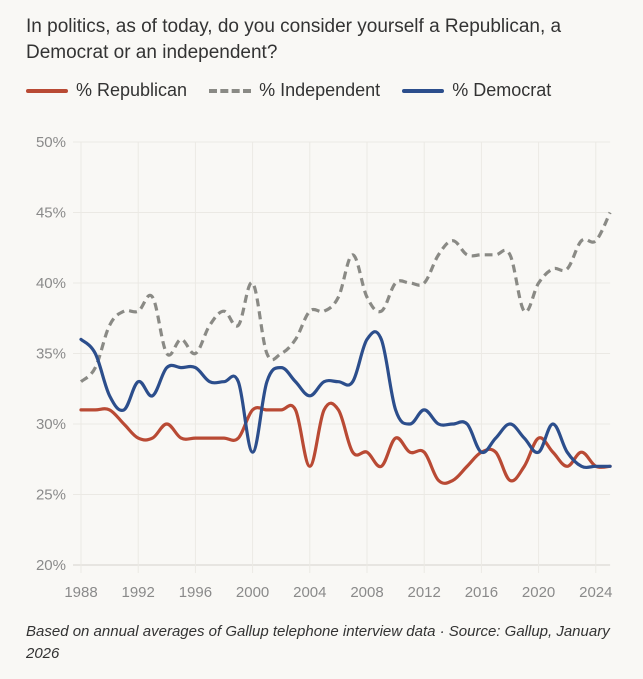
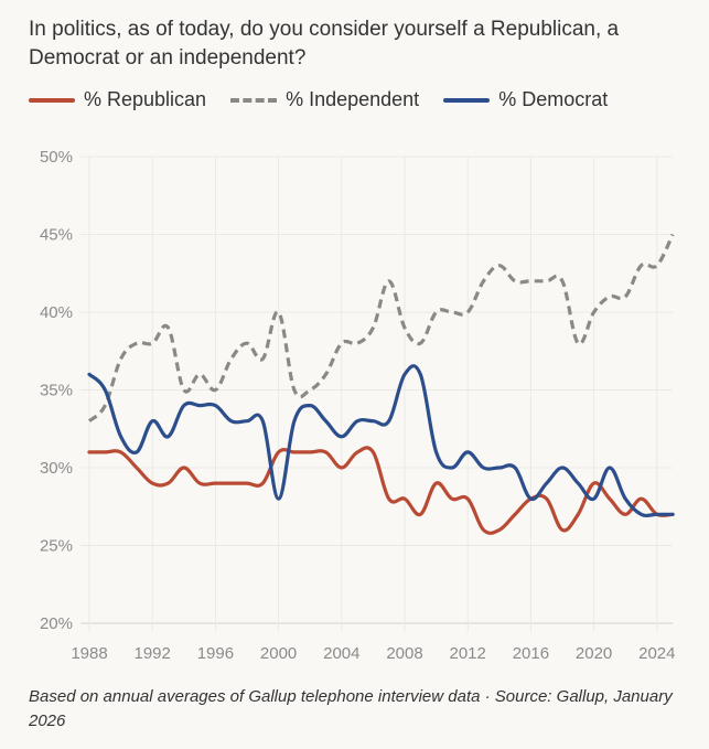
% Republican/2004: 27% -> 30%
